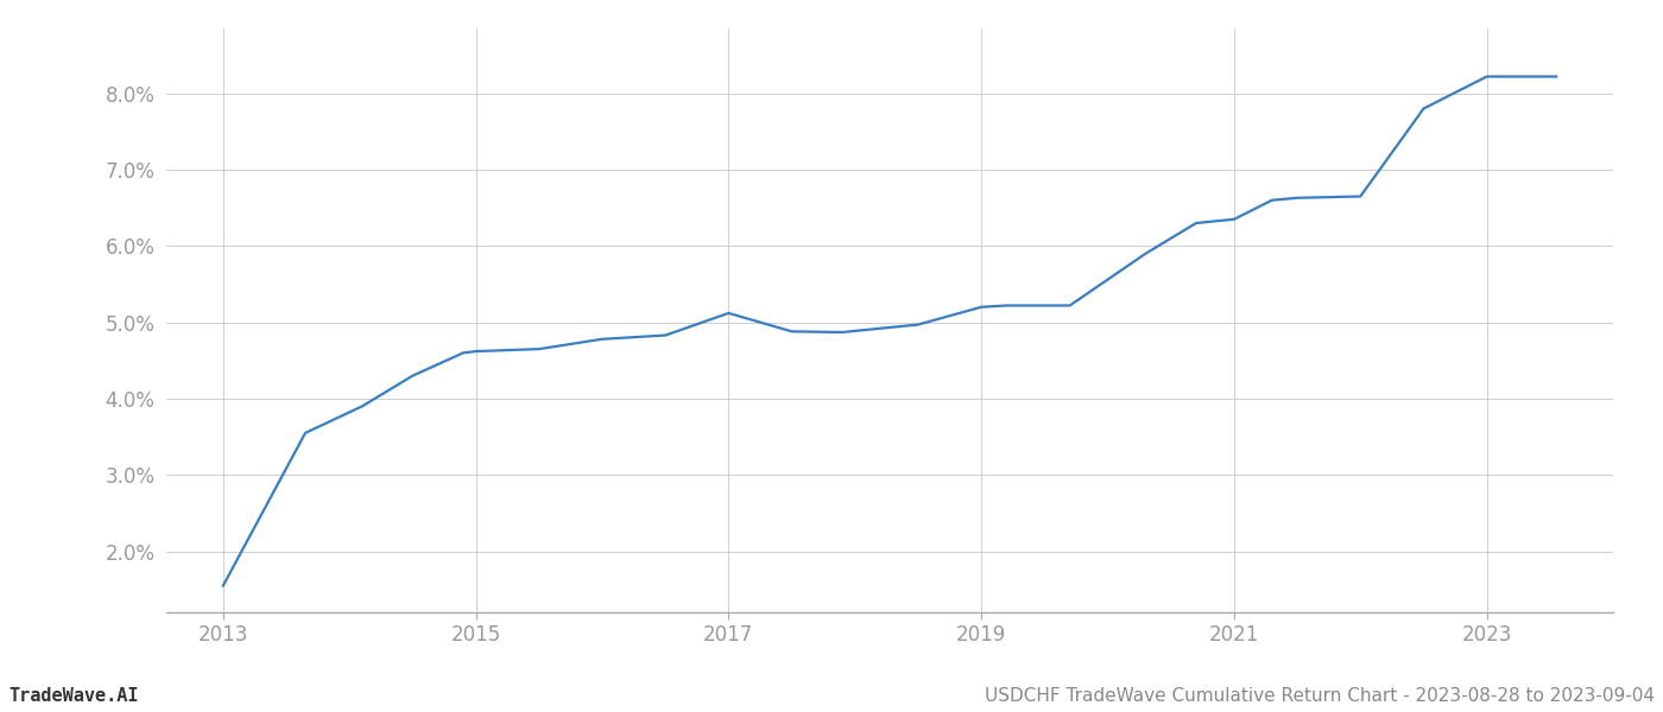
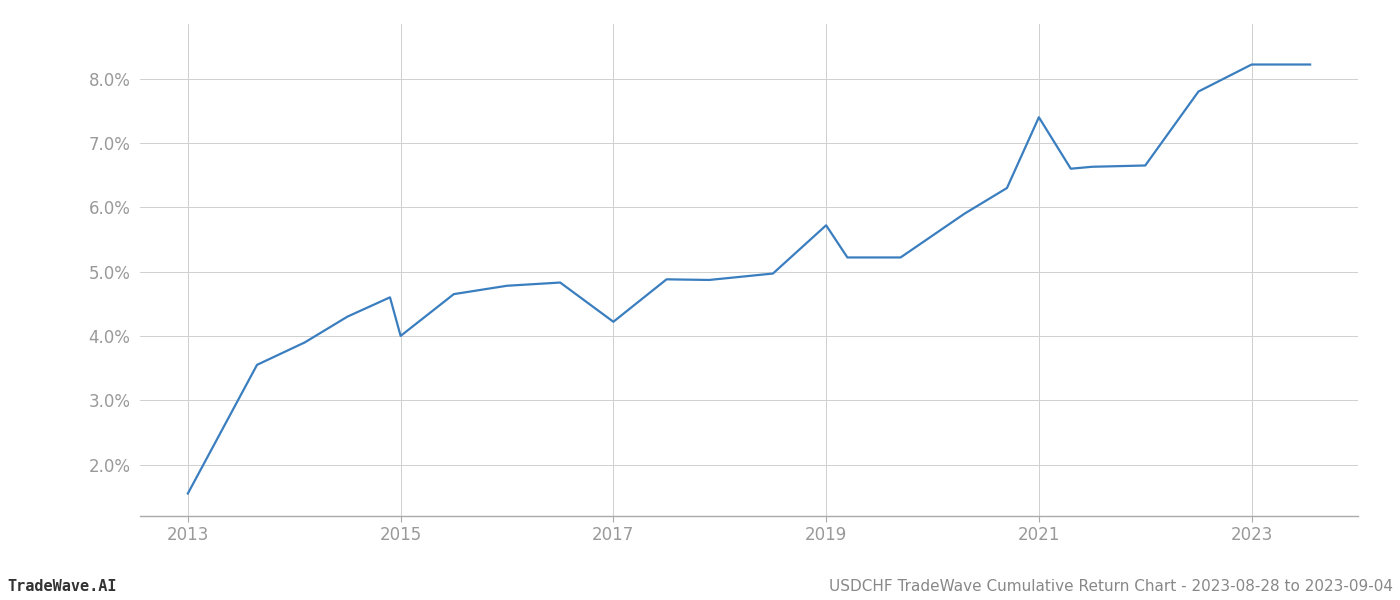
2015: 4.62% -> 4.00%
2017: 5.12% -> 4.22%
2019: 5.20% -> 5.72%
2021: 6.35% -> 7.40%
